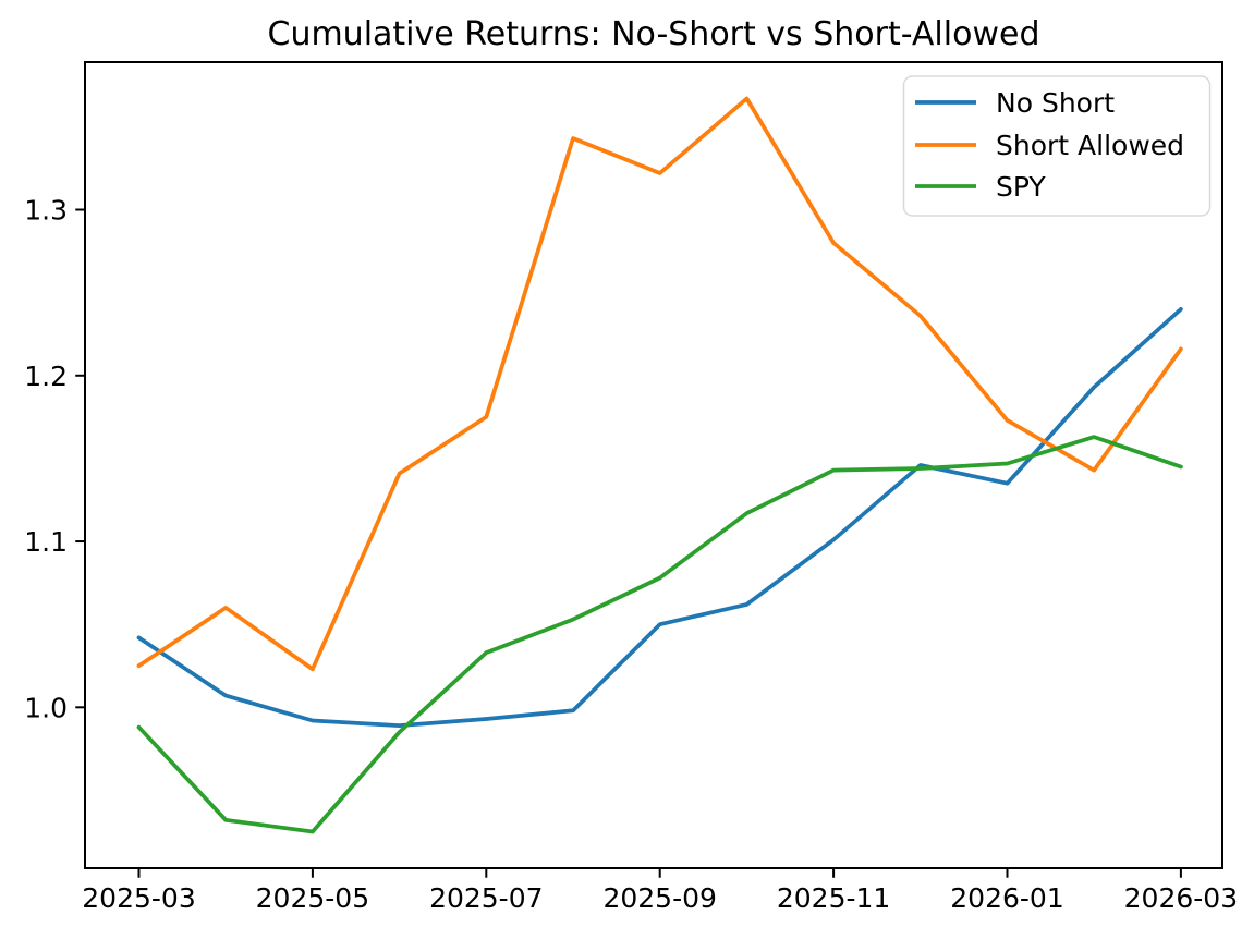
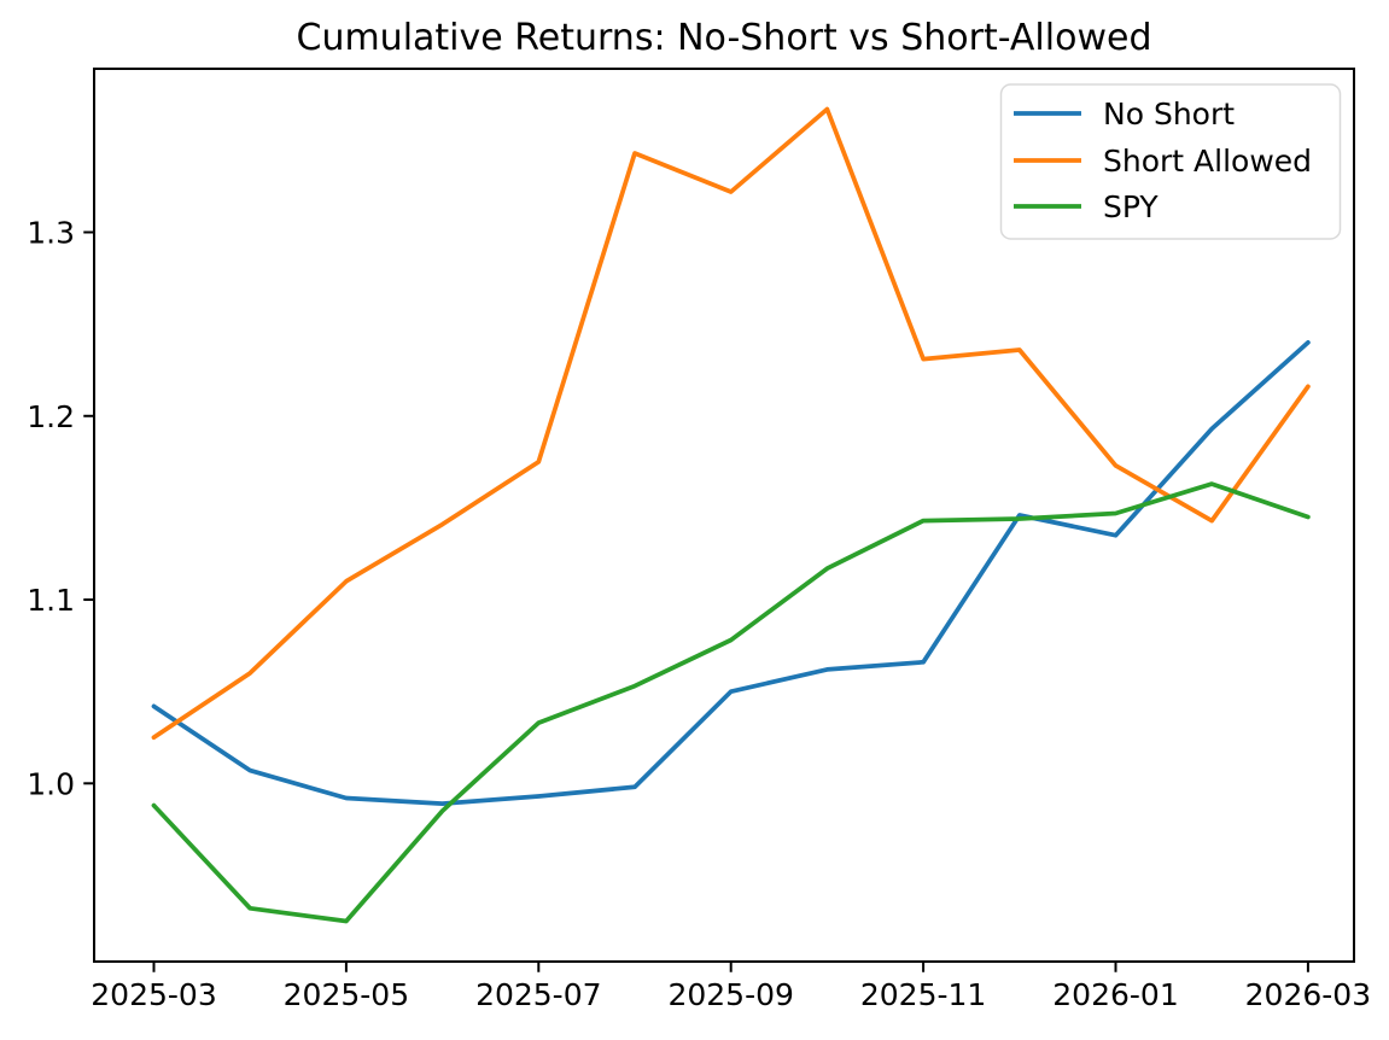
Short Allowed/2025-05: 1.023 -> 1.110
No Short/2025-11: 1.101 -> 1.066
Short Allowed/2025-11: 1.280 -> 1.231
